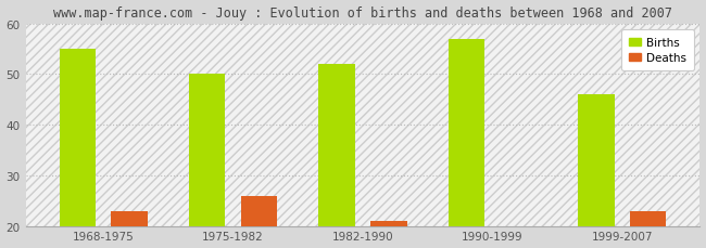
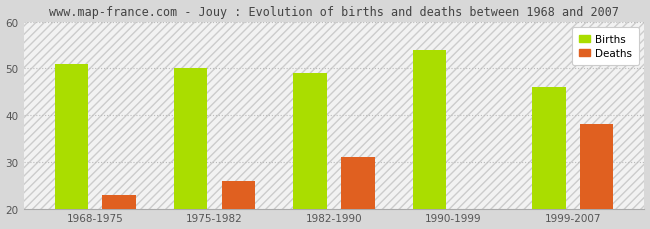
Births/1968-1975: 55 -> 51
Births/1982-1990: 52 -> 49
Deaths/1982-1990: 21 -> 31
Births/1990-1999: 57 -> 54
Deaths/1999-2007: 23 -> 38
